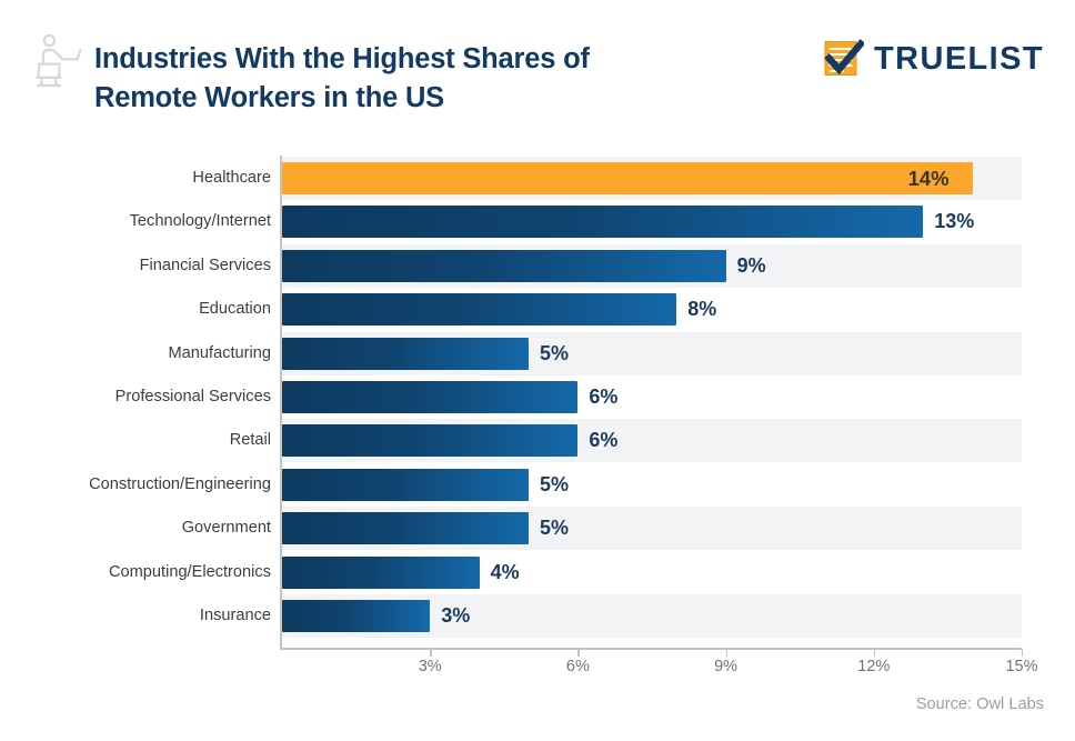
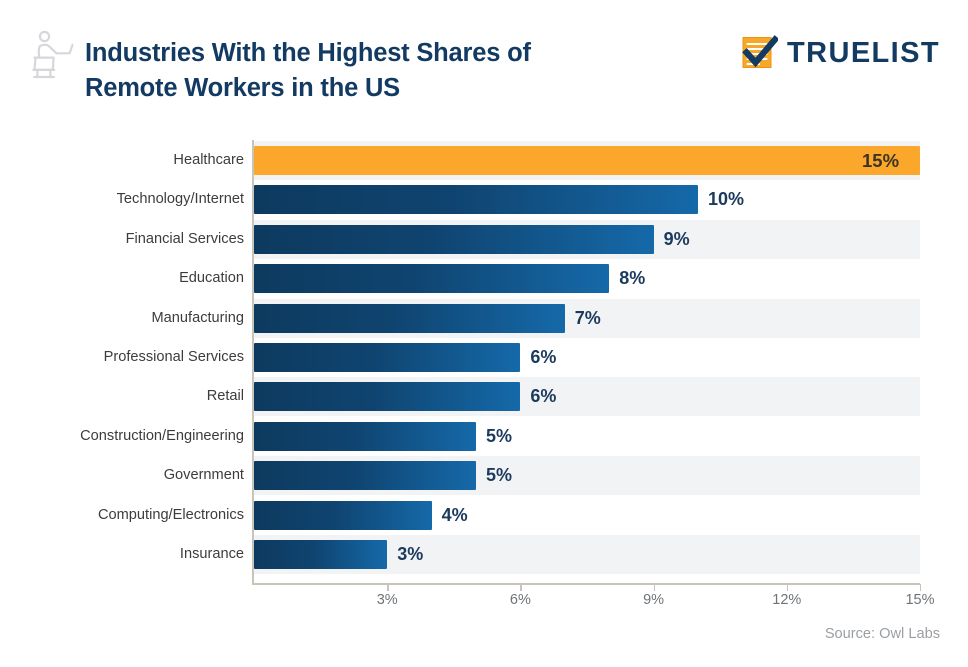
Healthcare: 14% -> 15%
Technology/Internet: 13% -> 10%
Manufacturing: 5% -> 7%
